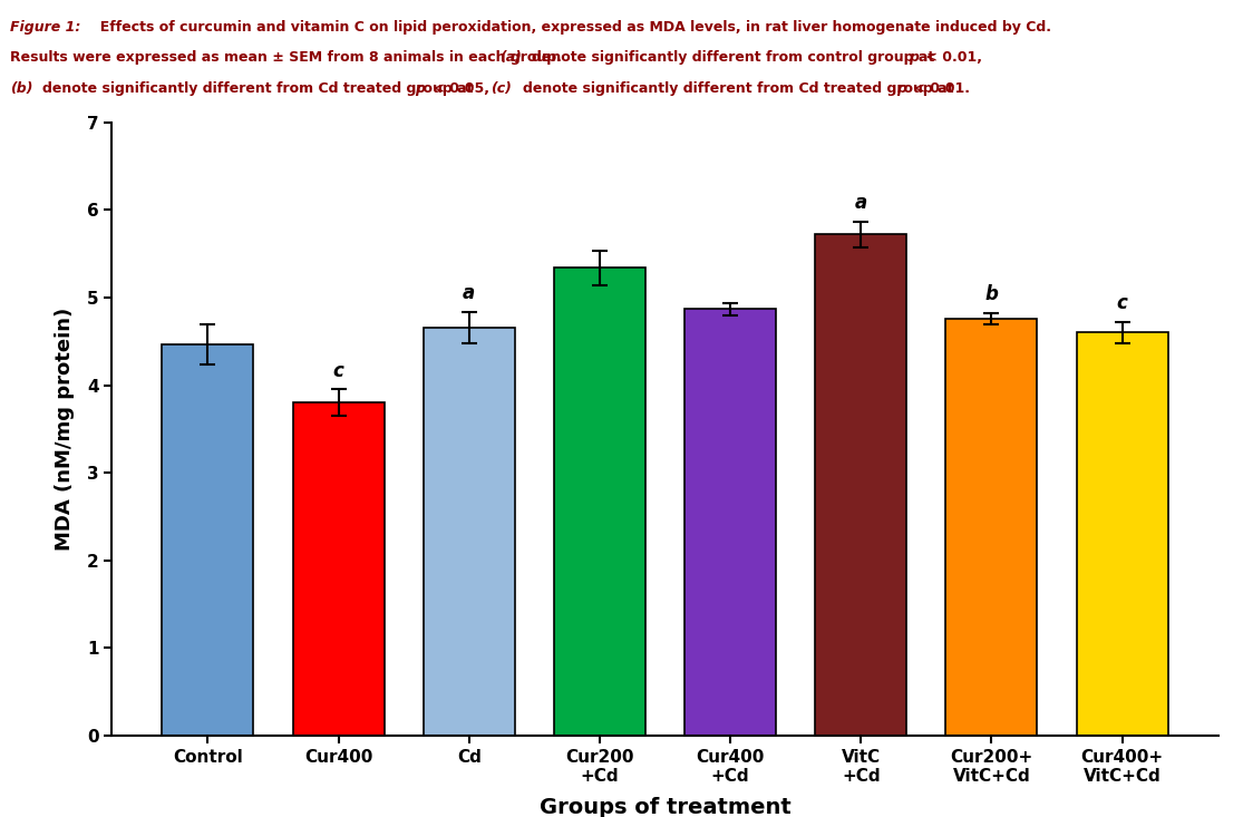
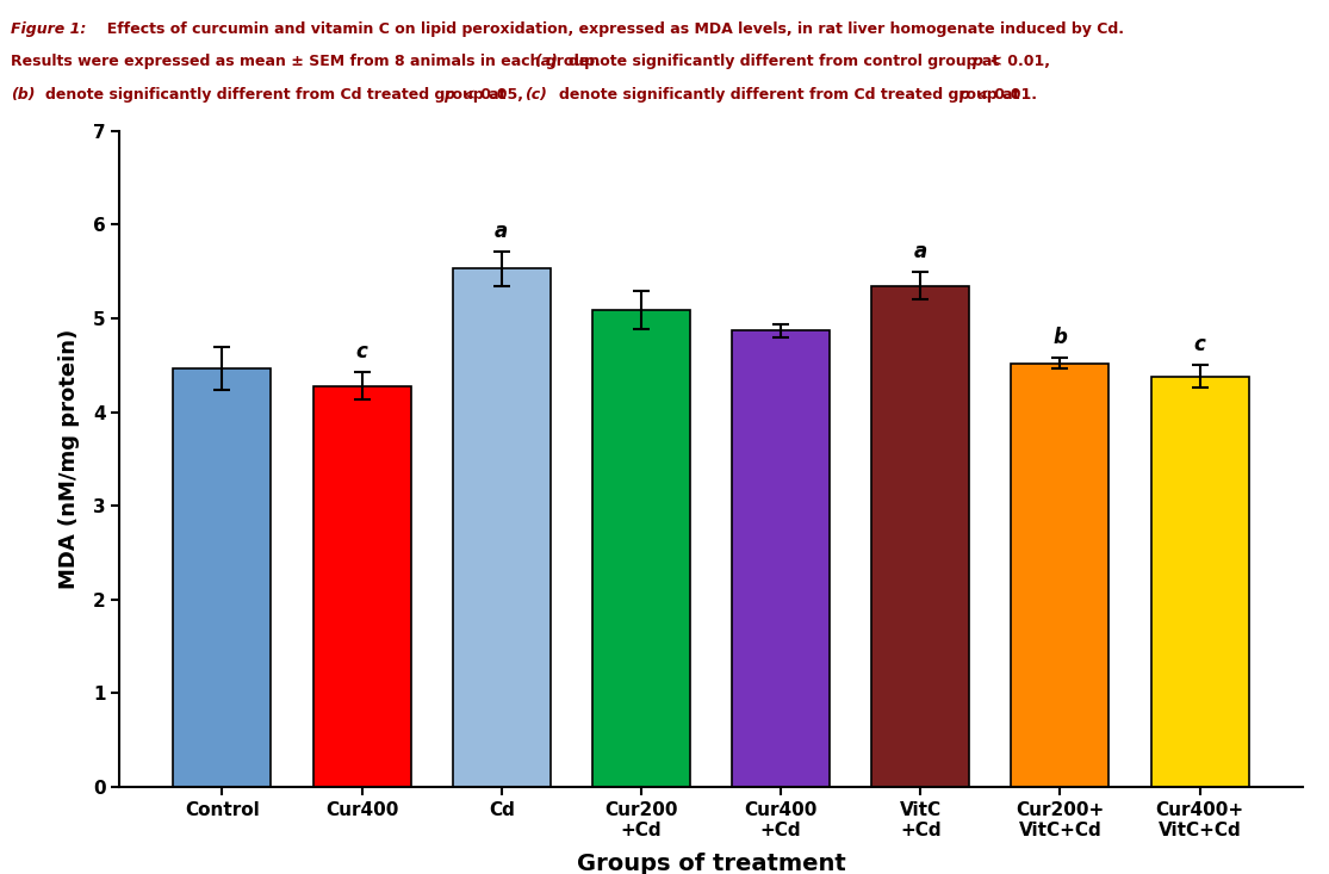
Cur400: 3.80 -> 4.28
Cd: 4.66 -> 5.53
Cur200 +Cd: 5.34 -> 5.09
VitC +Cd: 5.72 -> 5.35
Cur200+ VitC+Cd: 4.76 -> 4.52
Cur400+ VitC+Cd: 4.60 -> 4.38
